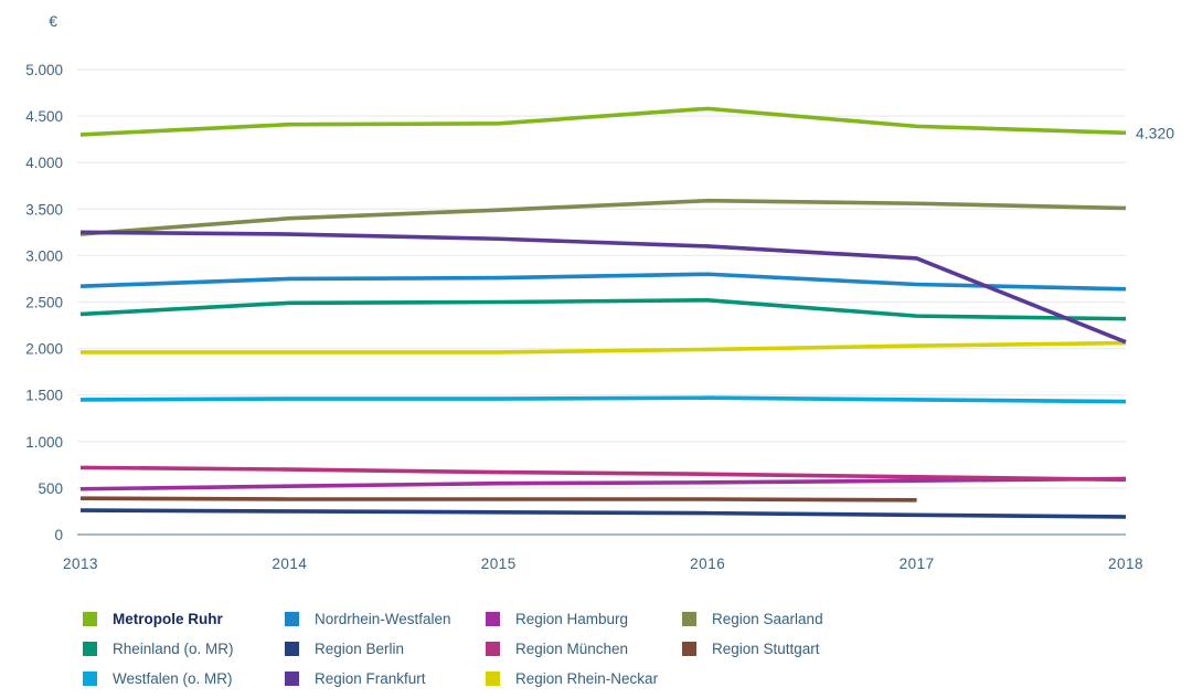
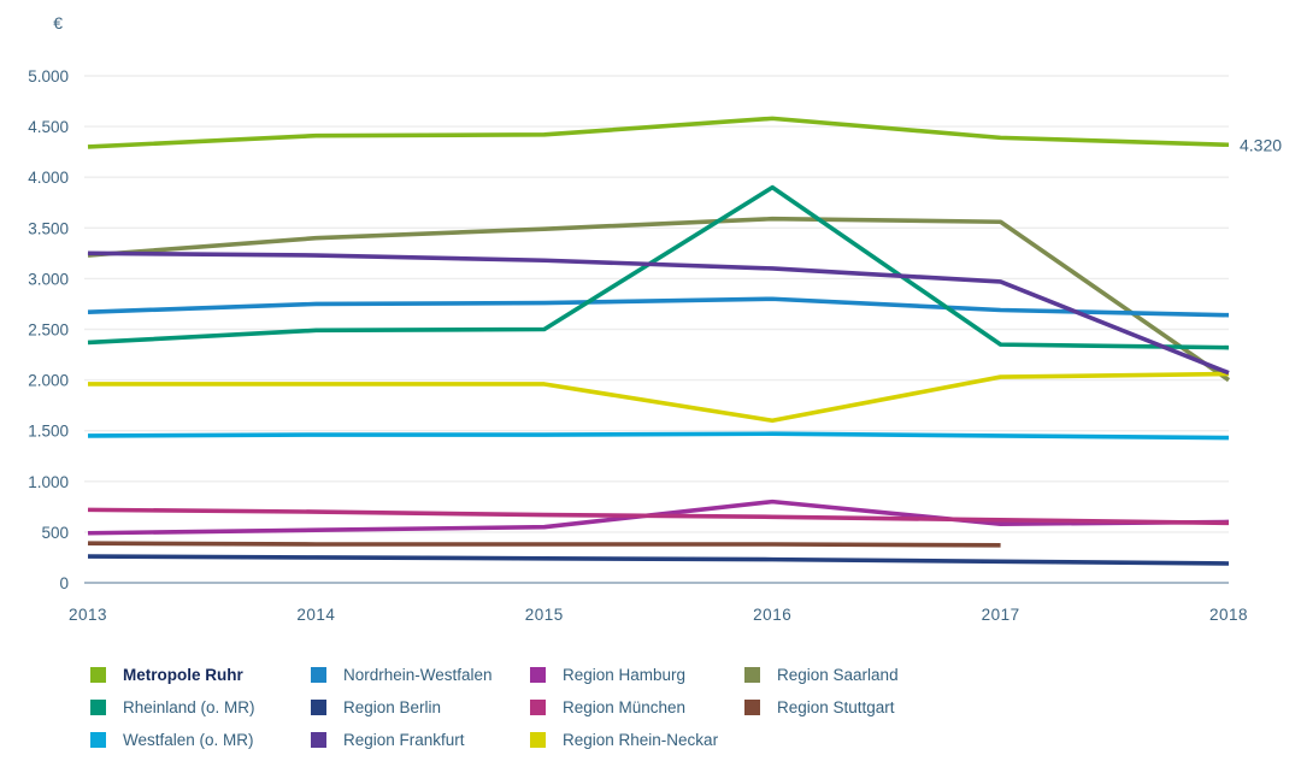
Rheinland (o. MR)/2016: 2500 -> 3900
Region Rhein-Neckar/2016: 2000 -> 1600
Region Hamburg/2016: 600 -> 800
Region Saarland/2018: 3500 -> 2000
